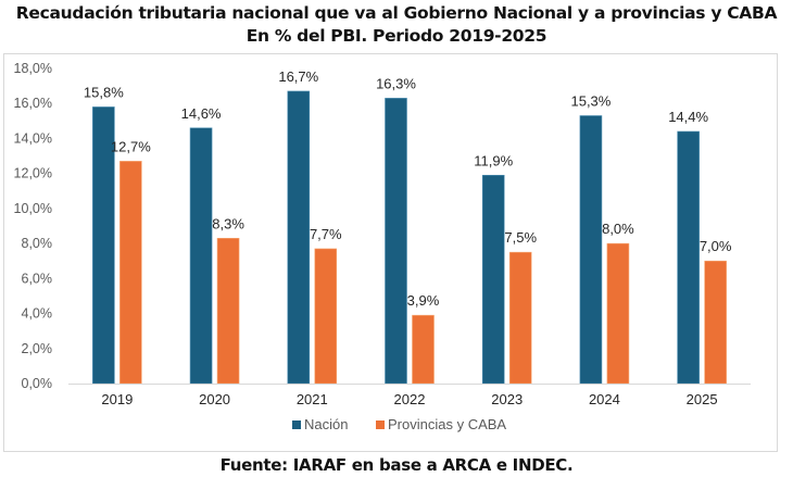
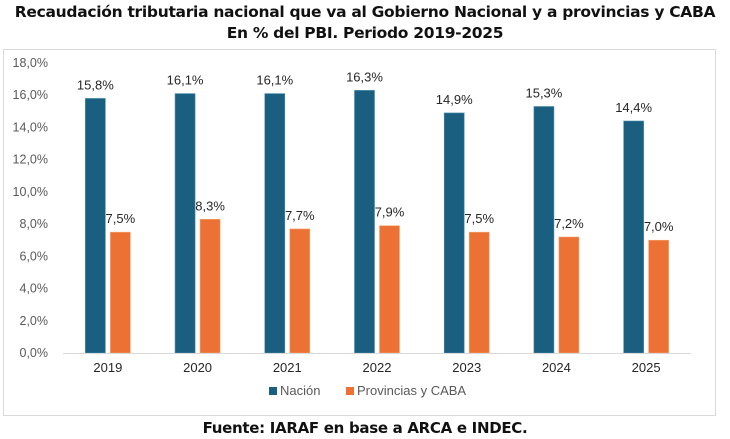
Provincias y CABA/2019: 12,7% -> 7,5%
Nación/2020: 14,6% -> 16,1%
Nación/2021: 16,7% -> 16,1%
Provincias y CABA/2022: 3,9% -> 7,9%
Nación/2023: 11,9% -> 14,9%
Provincias y CABA/2024: 8,0% -> 7,2%
